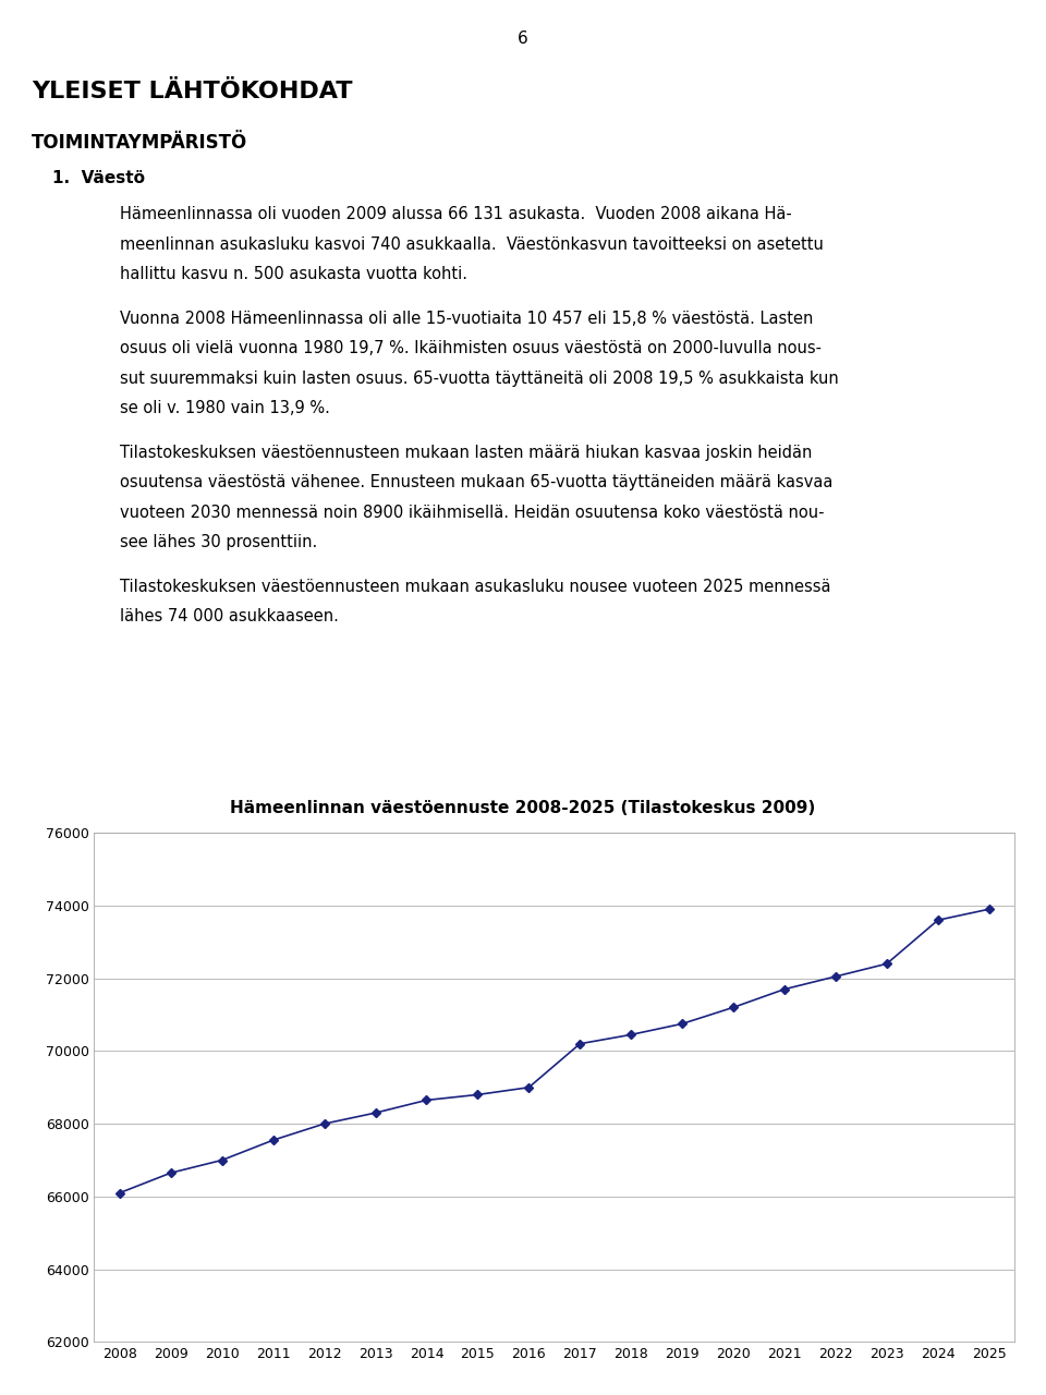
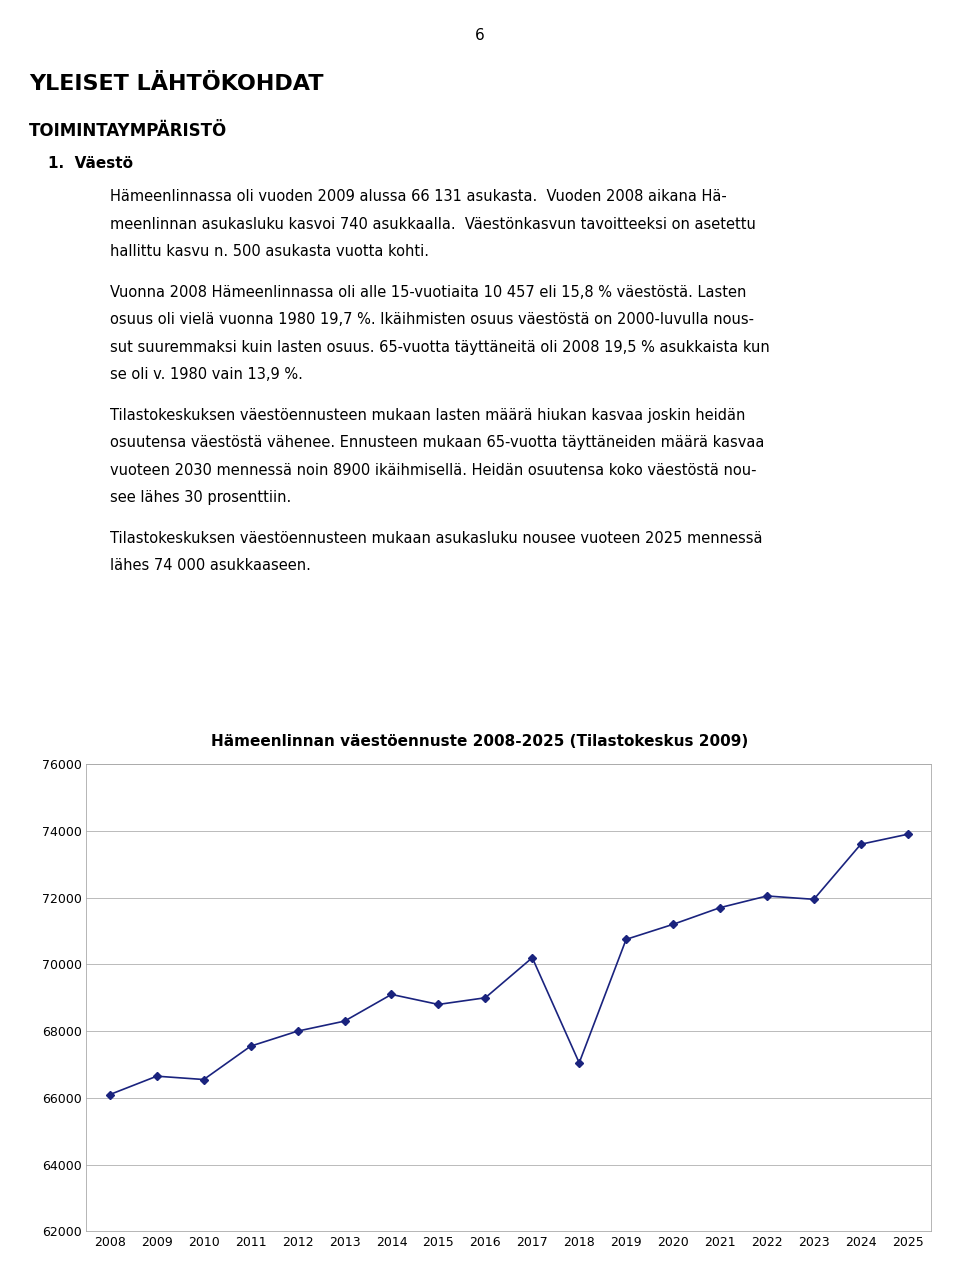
2010: 67000 -> 66550
2014: 68650 -> 69100
2018: 70450 -> 67050
2023: 72400 -> 71950
